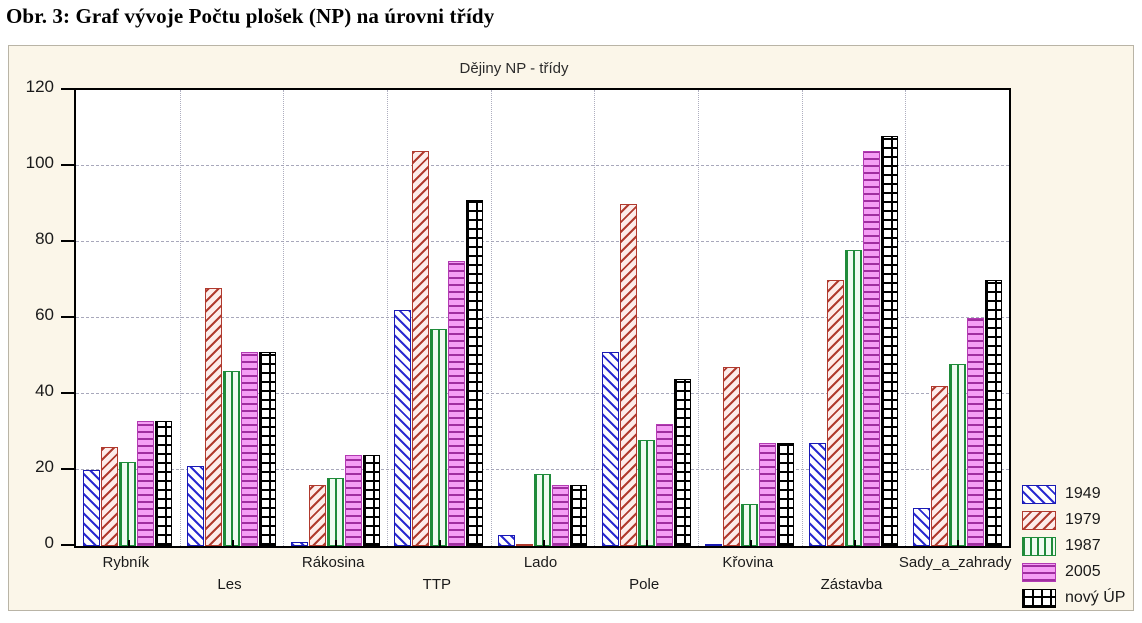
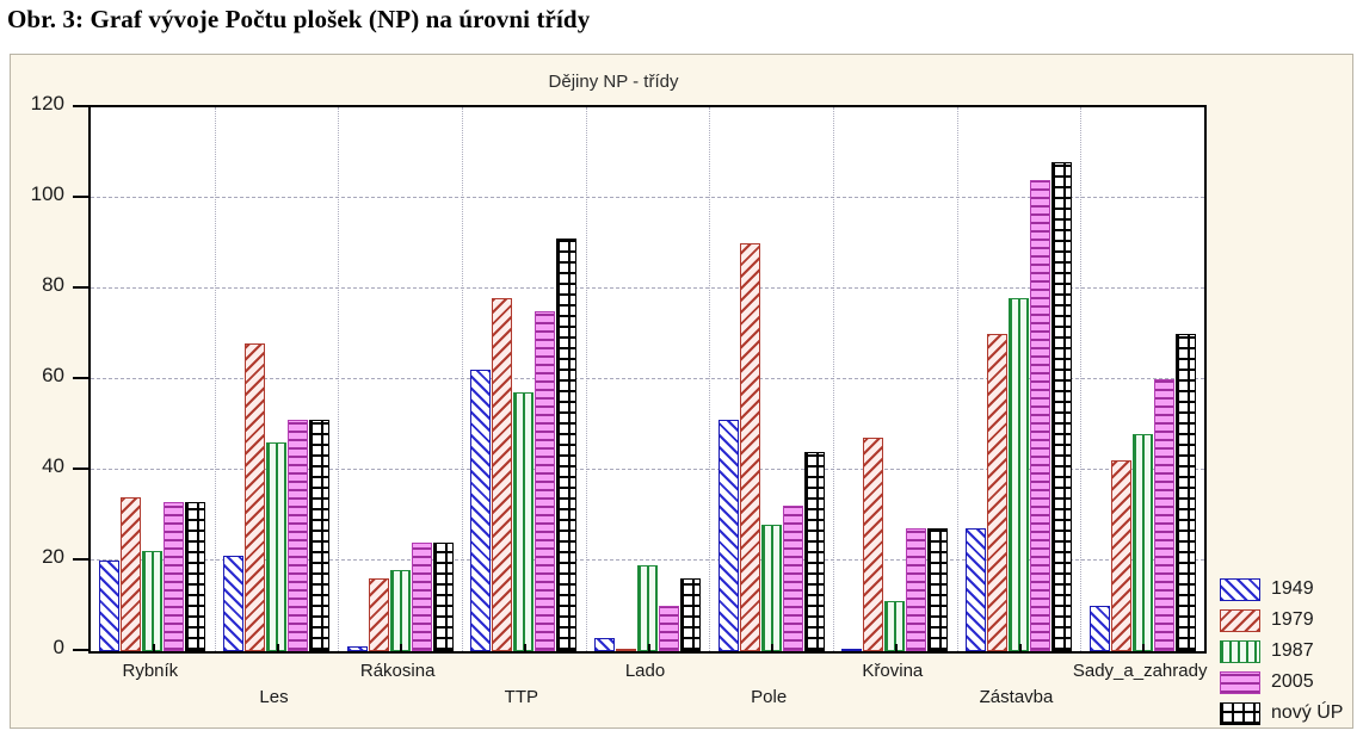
1979/Rybník: 26 -> 34
1979/TTP: 104 -> 78
2005/Lado: 16 -> 10
